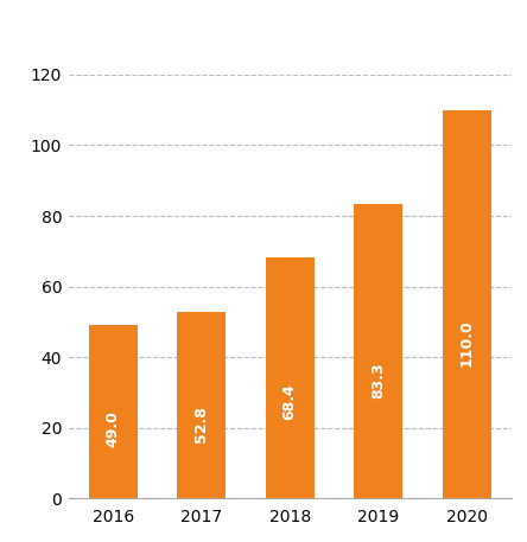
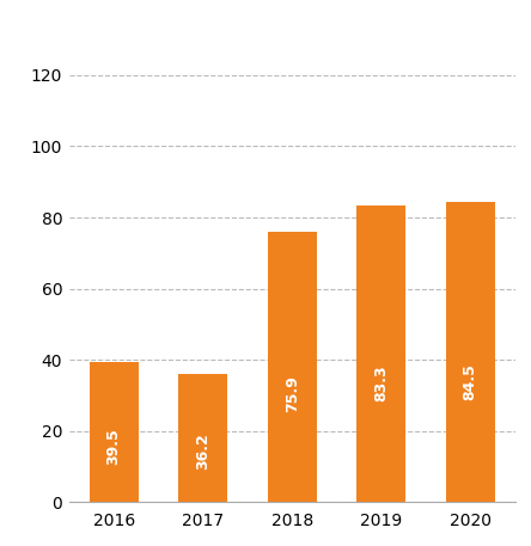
2016: 49.0 -> 39.5
2017: 52.8 -> 36.2
2018: 68.4 -> 75.9
2020: 110.0 -> 84.5
